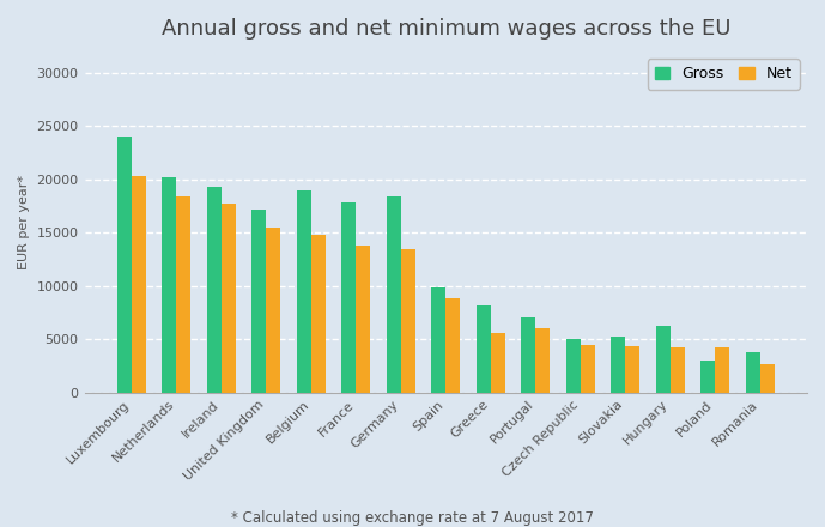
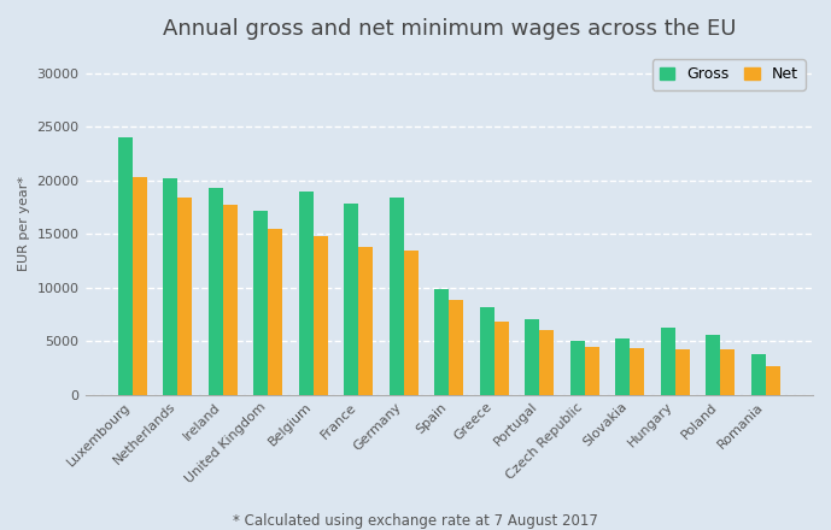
Net/Greece: 5600 -> 6800
Gross/Poland: 3000 -> 5600
